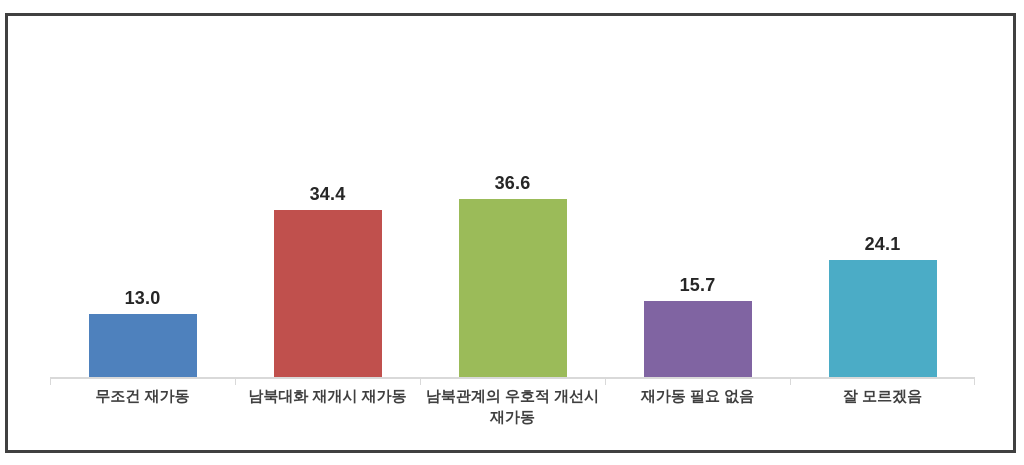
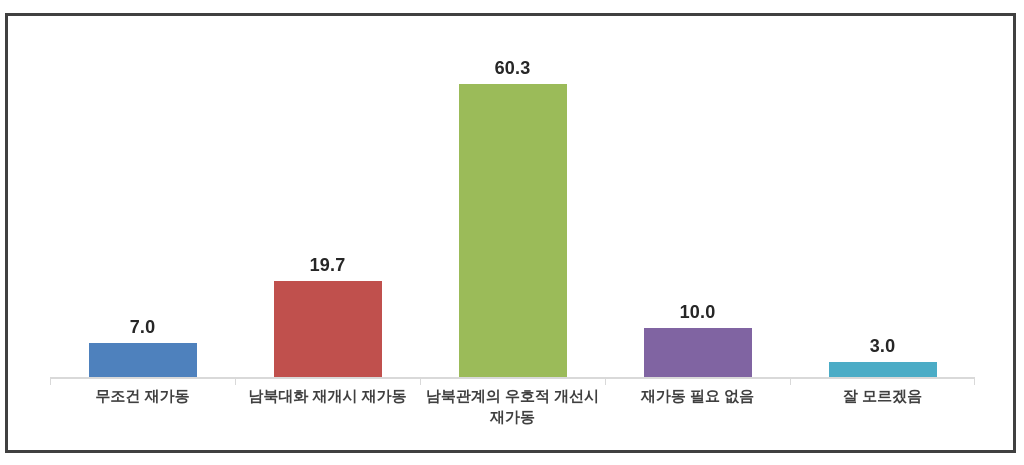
무조건 재가동: 13.0 -> 7.0
남북대화 재개시 재가동: 34.4 -> 19.7
남북관계의 우호적 개선시 재가동: 36.6 -> 60.3
재가동 필요 없음: 15.7 -> 10.0
잘 모르겠음: 24.1 -> 3.0
